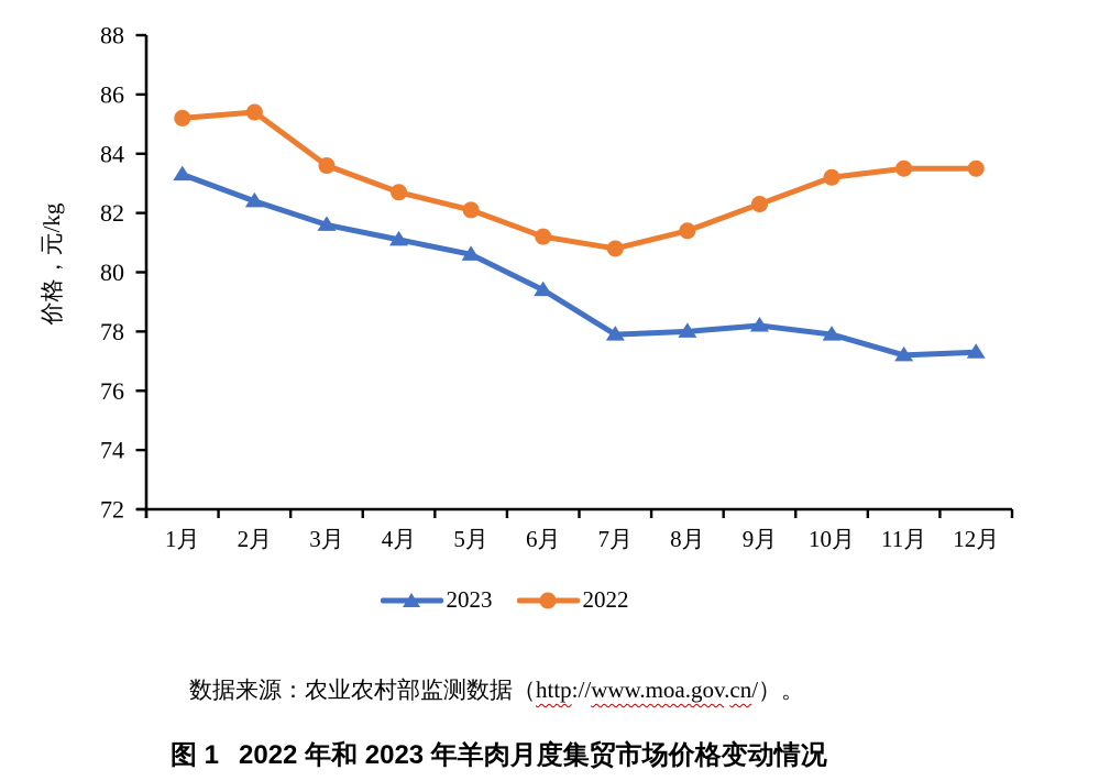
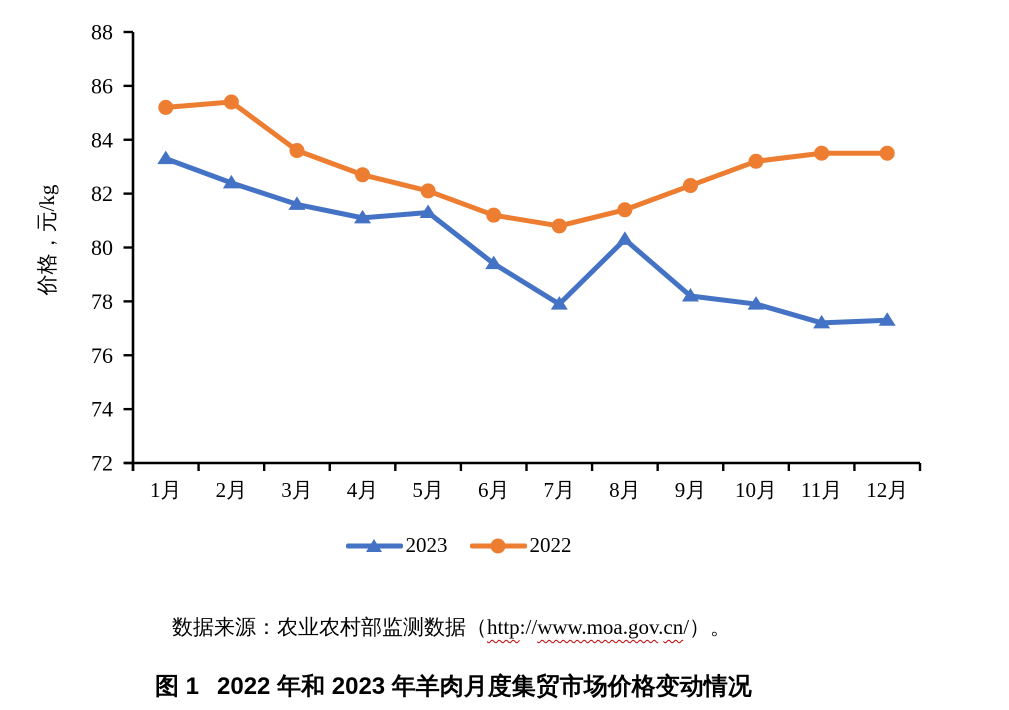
2023/5月: 80.6 -> 81.3
2023/8月: 78.0 -> 80.3
